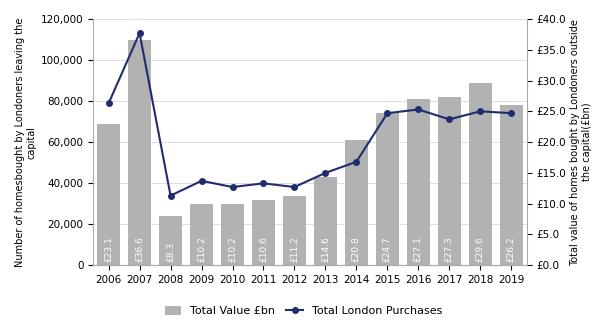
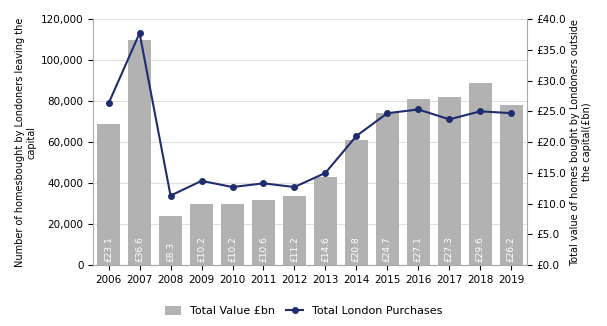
Total London Purchases/2014: £16.8 -> £21.0
